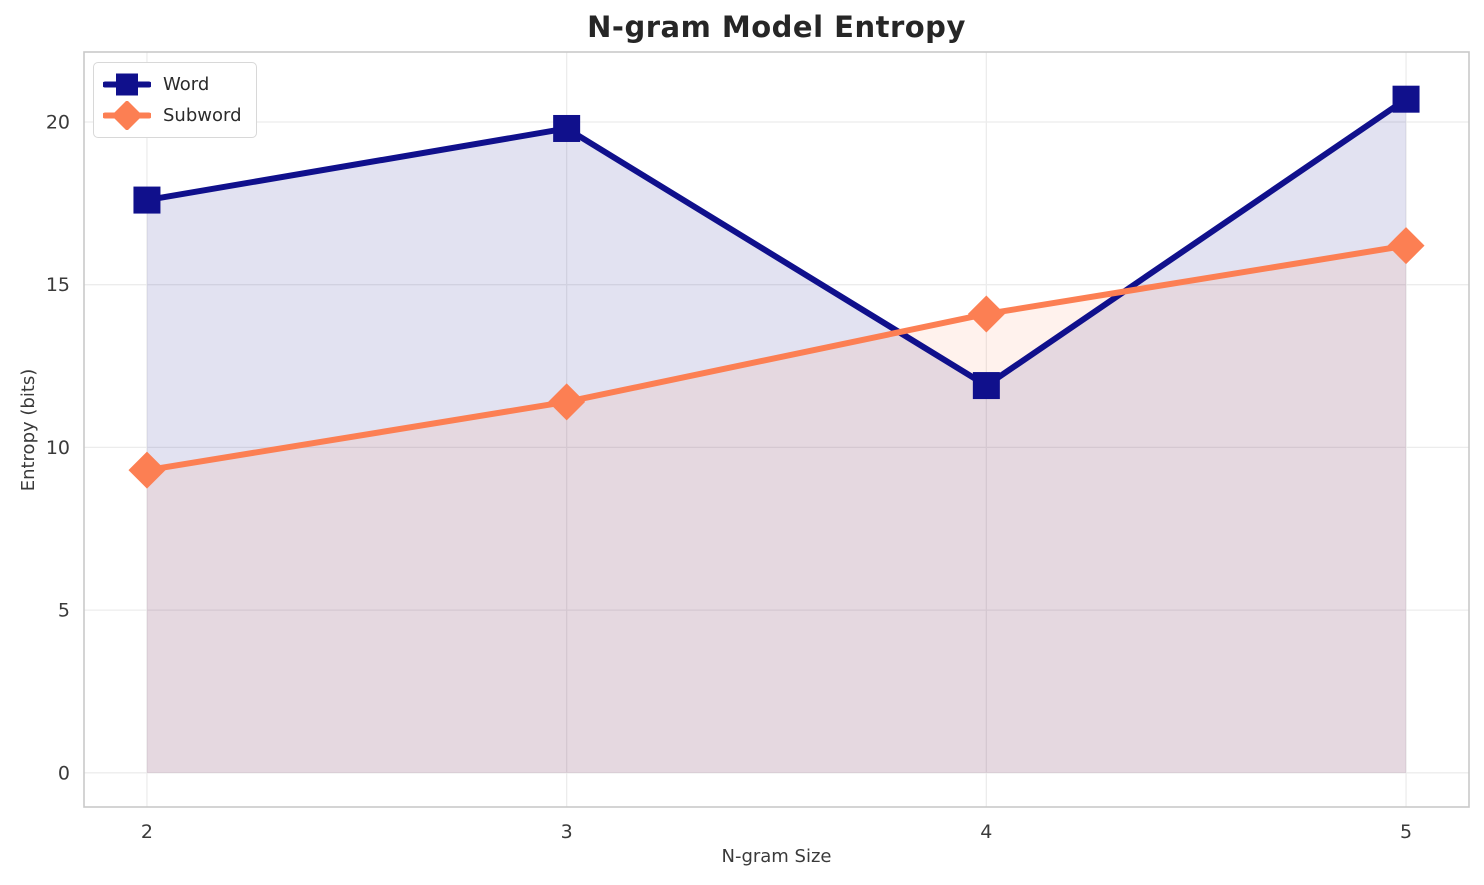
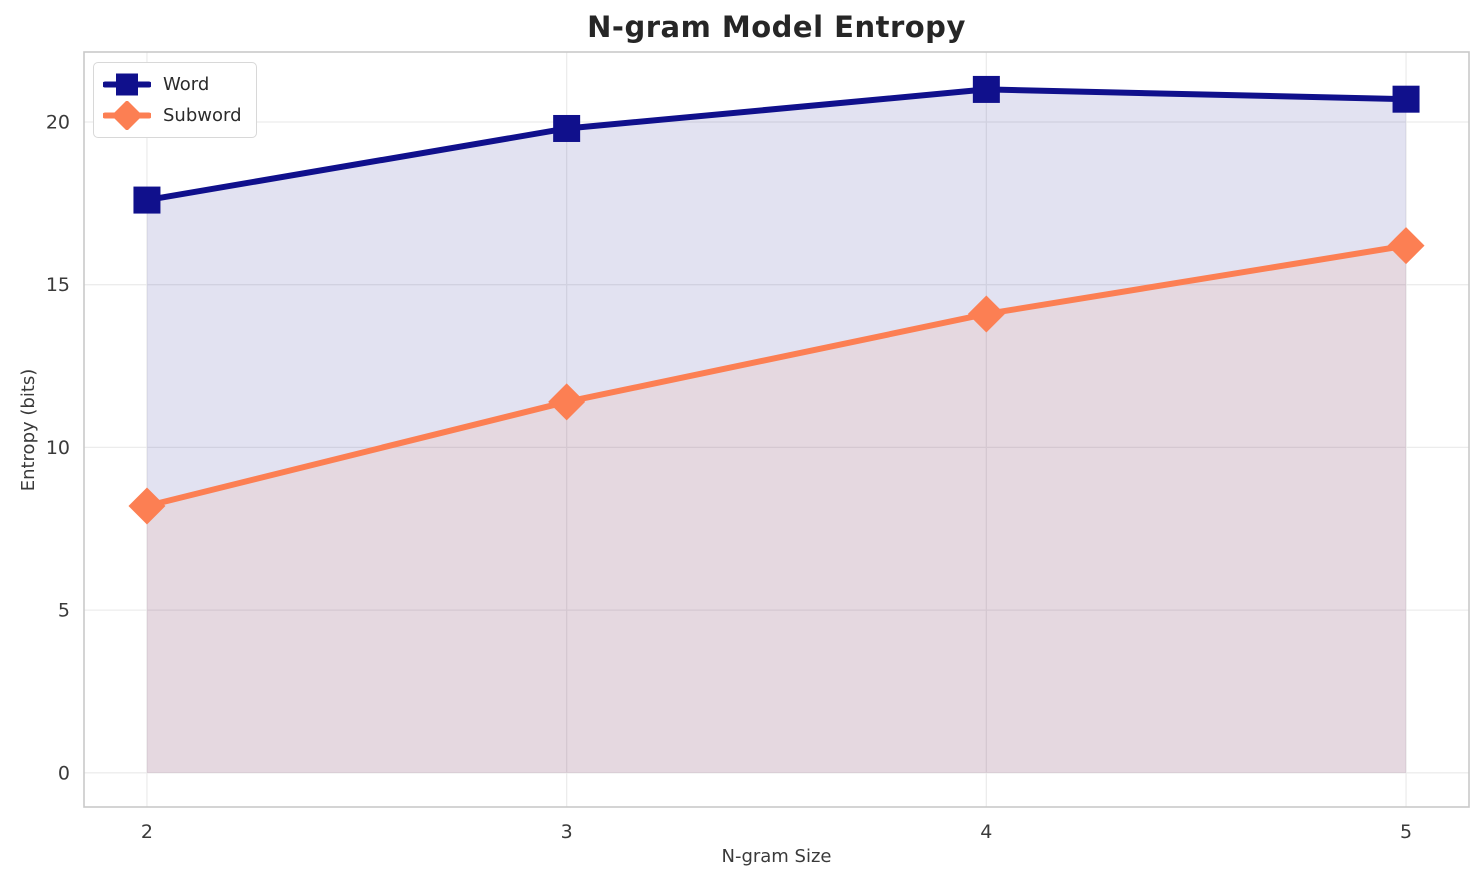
Subword/2: 9.3 -> 8.2
Word/4: 11.9 -> 21.0
